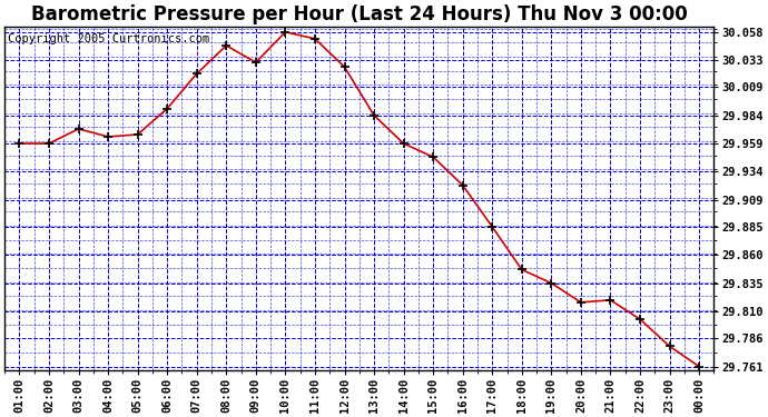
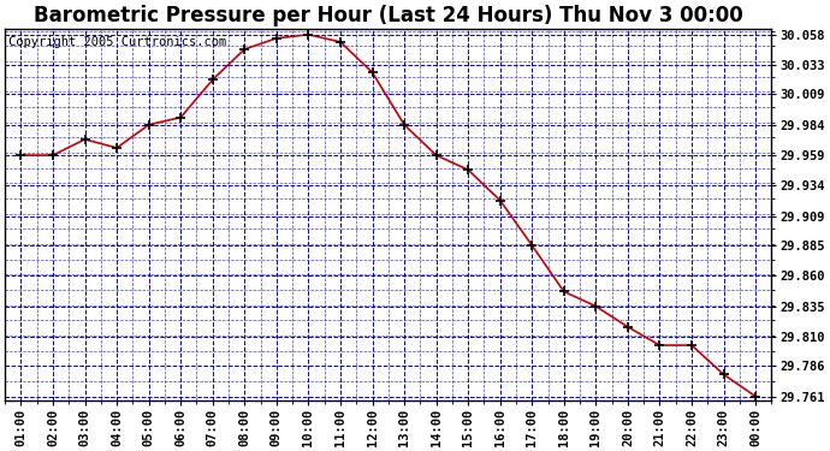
05:00: 29.967 -> 29.984
09:00: 30.031 -> 30.055
21:00: 29.820 -> 29.803
